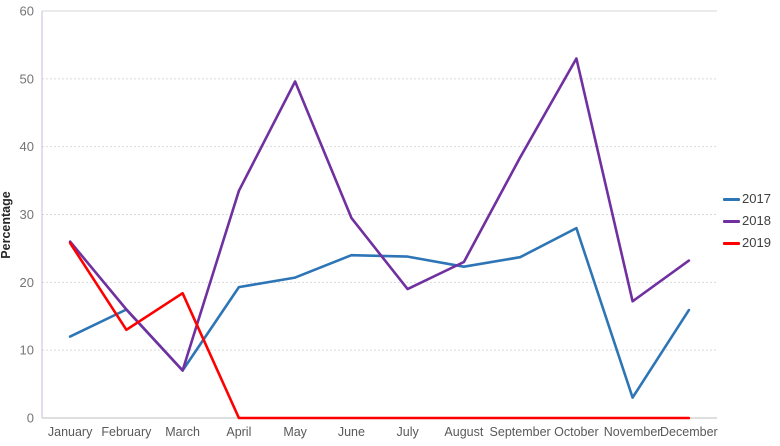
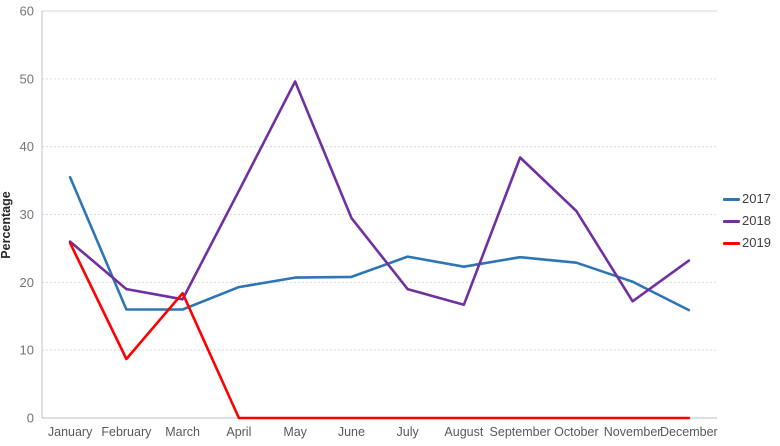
2017/January: 12 -> 36
2018/February: 16 -> 19
2019/February: 13 -> 9
2017/March: 7 -> 16
2018/March: 7 -> 18
2017/June: 24 -> 21
2018/August: 23 -> 17
2017/October: 28 -> 23
2018/October: 53 -> 30
2017/November: 3 -> 20
